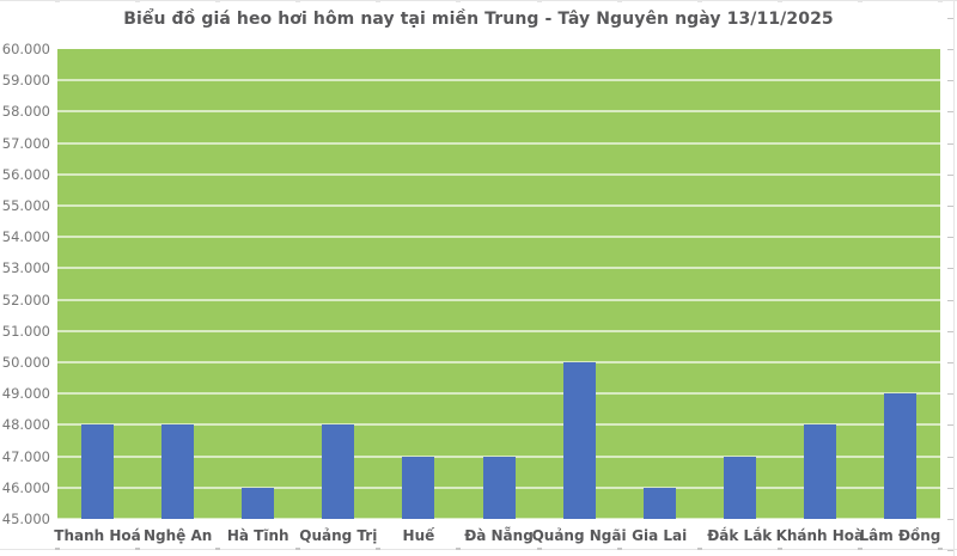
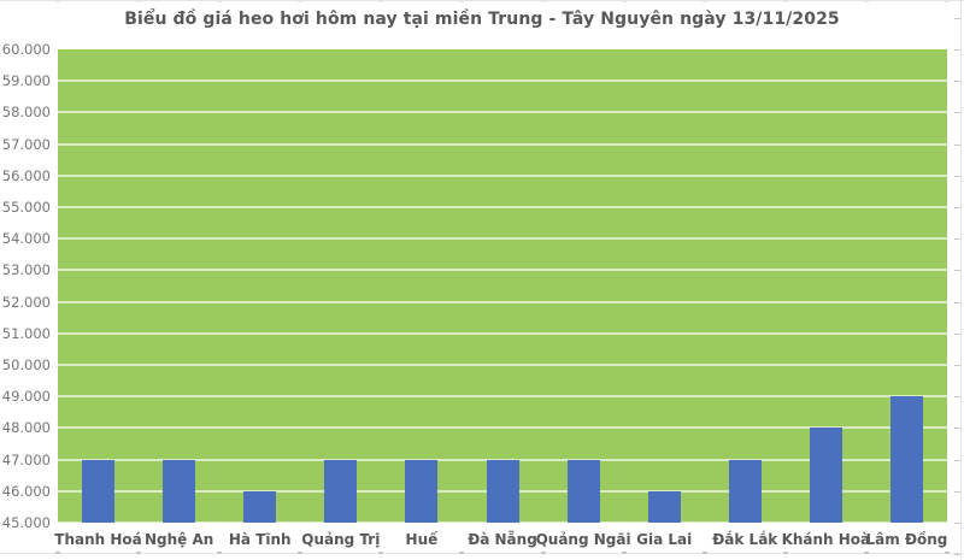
Thanh Hoá: 48000 -> 47000
Nghệ An: 48000 -> 47000
Quảng Trị: 48000 -> 47000
Quảng Ngãi: 50000 -> 47000
